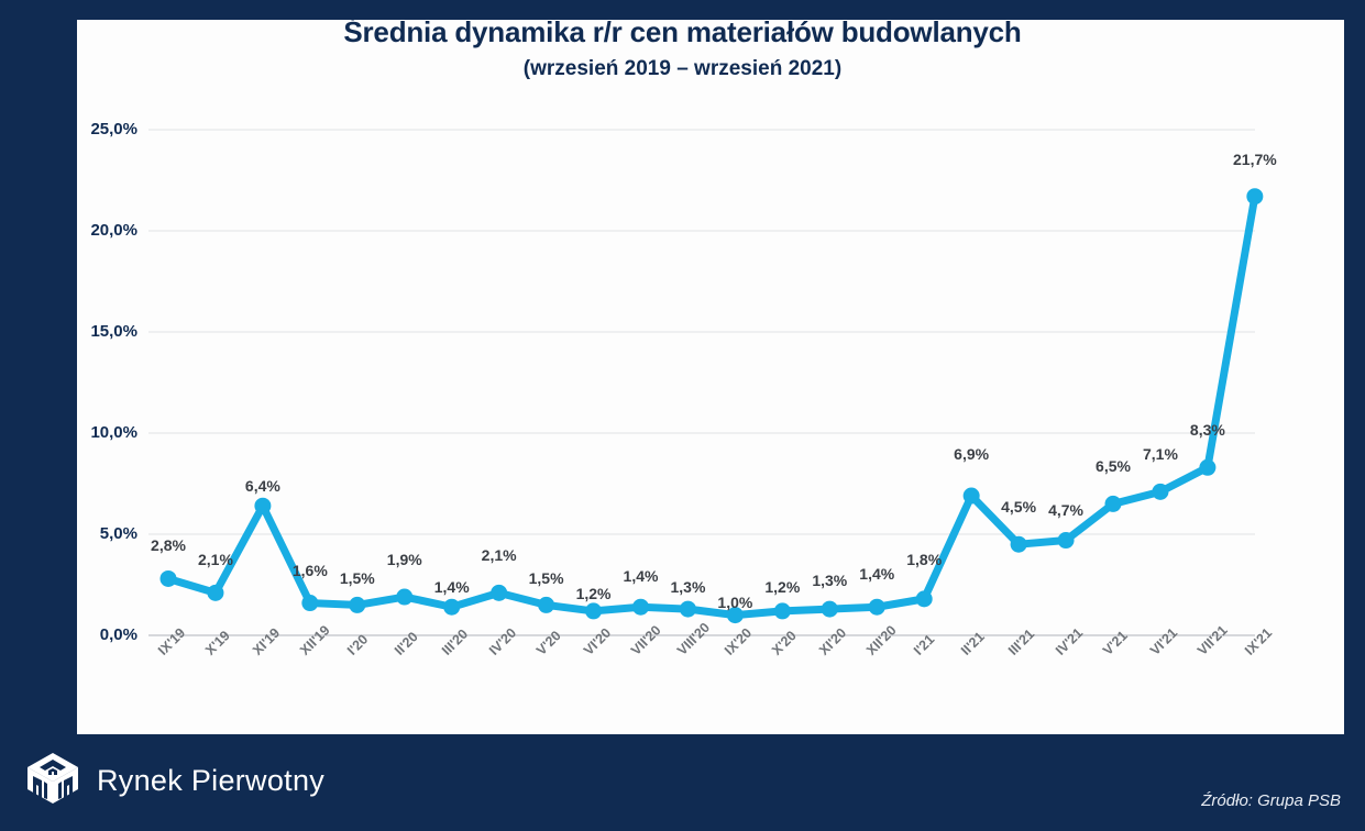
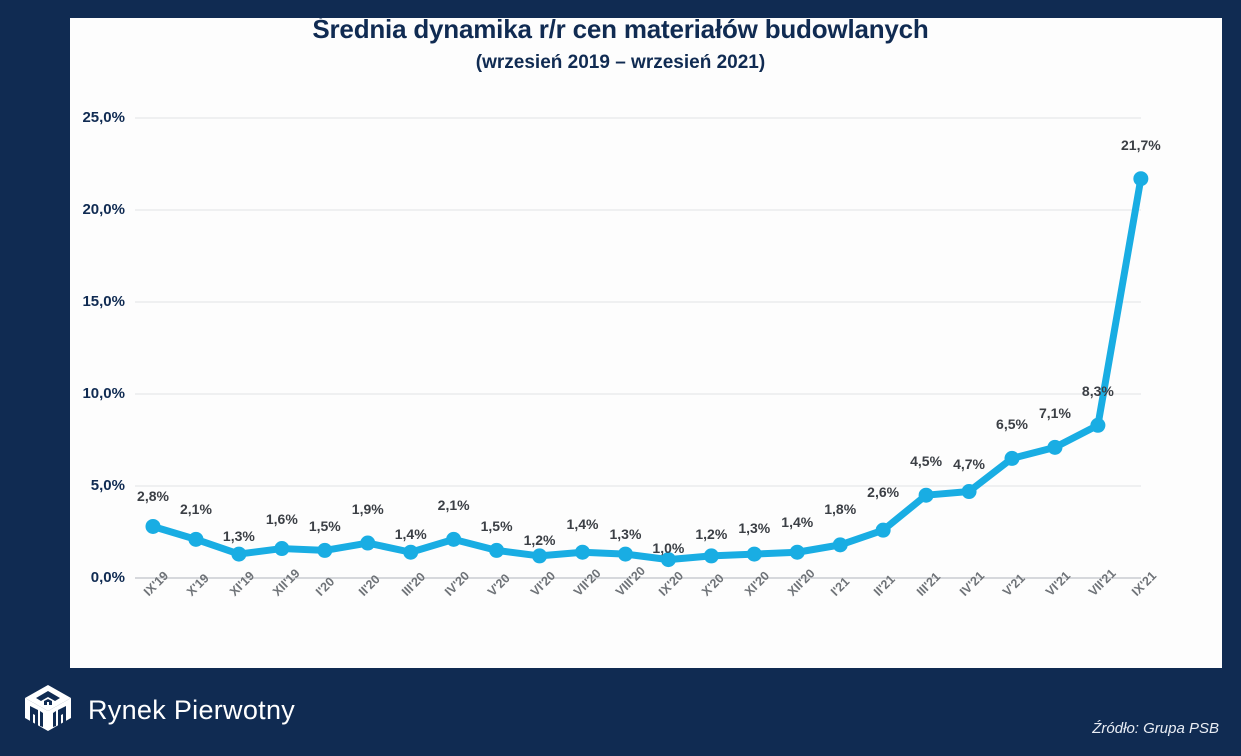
XI'19: 6,4% -> 1,3%
II'21: 6,9% -> 2,6%
